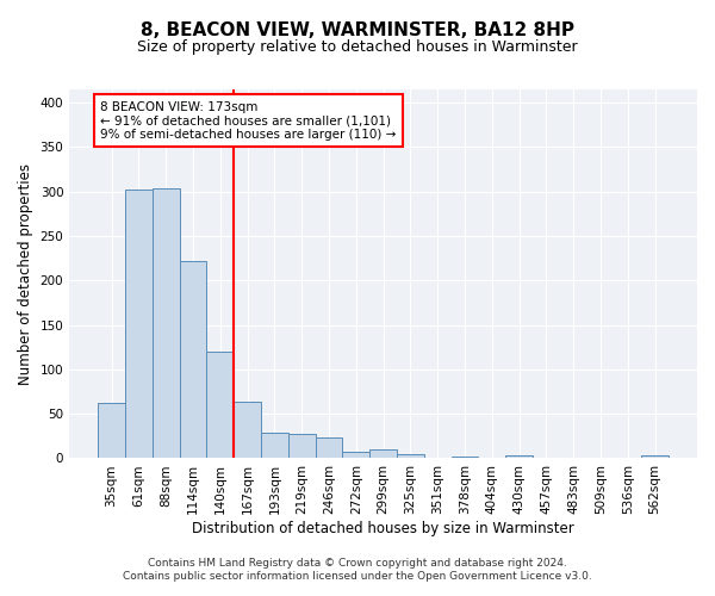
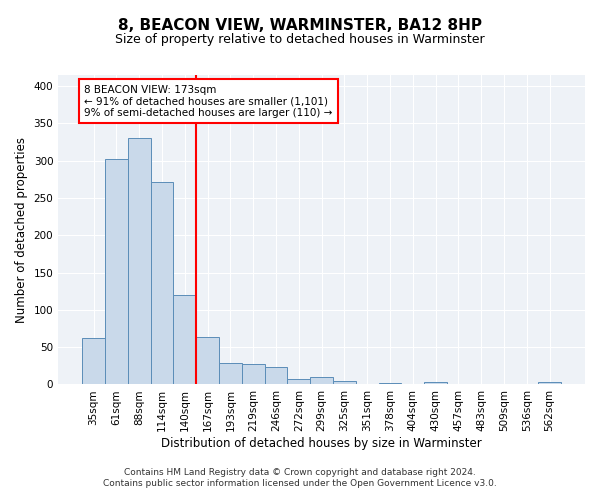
88sqm: 304 -> 330
114sqm: 222 -> 272
